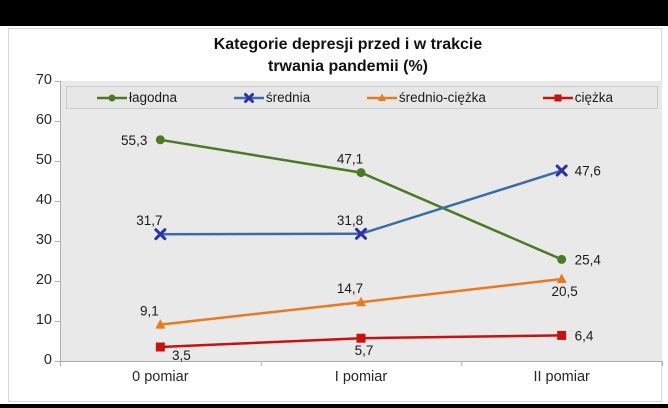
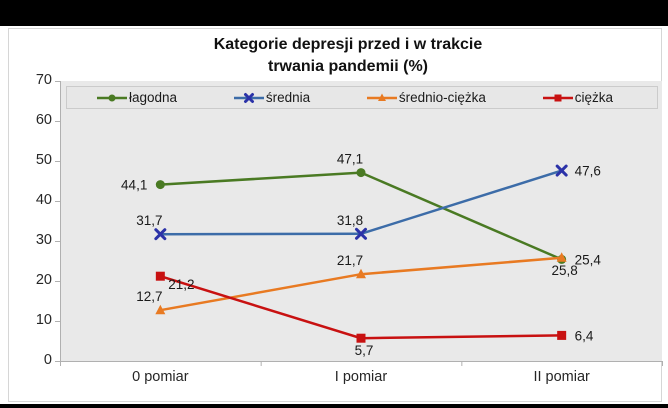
łagodna/0 pomiar: 55,3 -> 44,1
średnio-ciężka/0 pomiar: 9,1 -> 12,7
ciężka/0 pomiar: 3,5 -> 21,2
średnio-ciężka/I pomiar: 14,7 -> 21,7
średnio-ciężka/II pomiar: 20,5 -> 25,8
